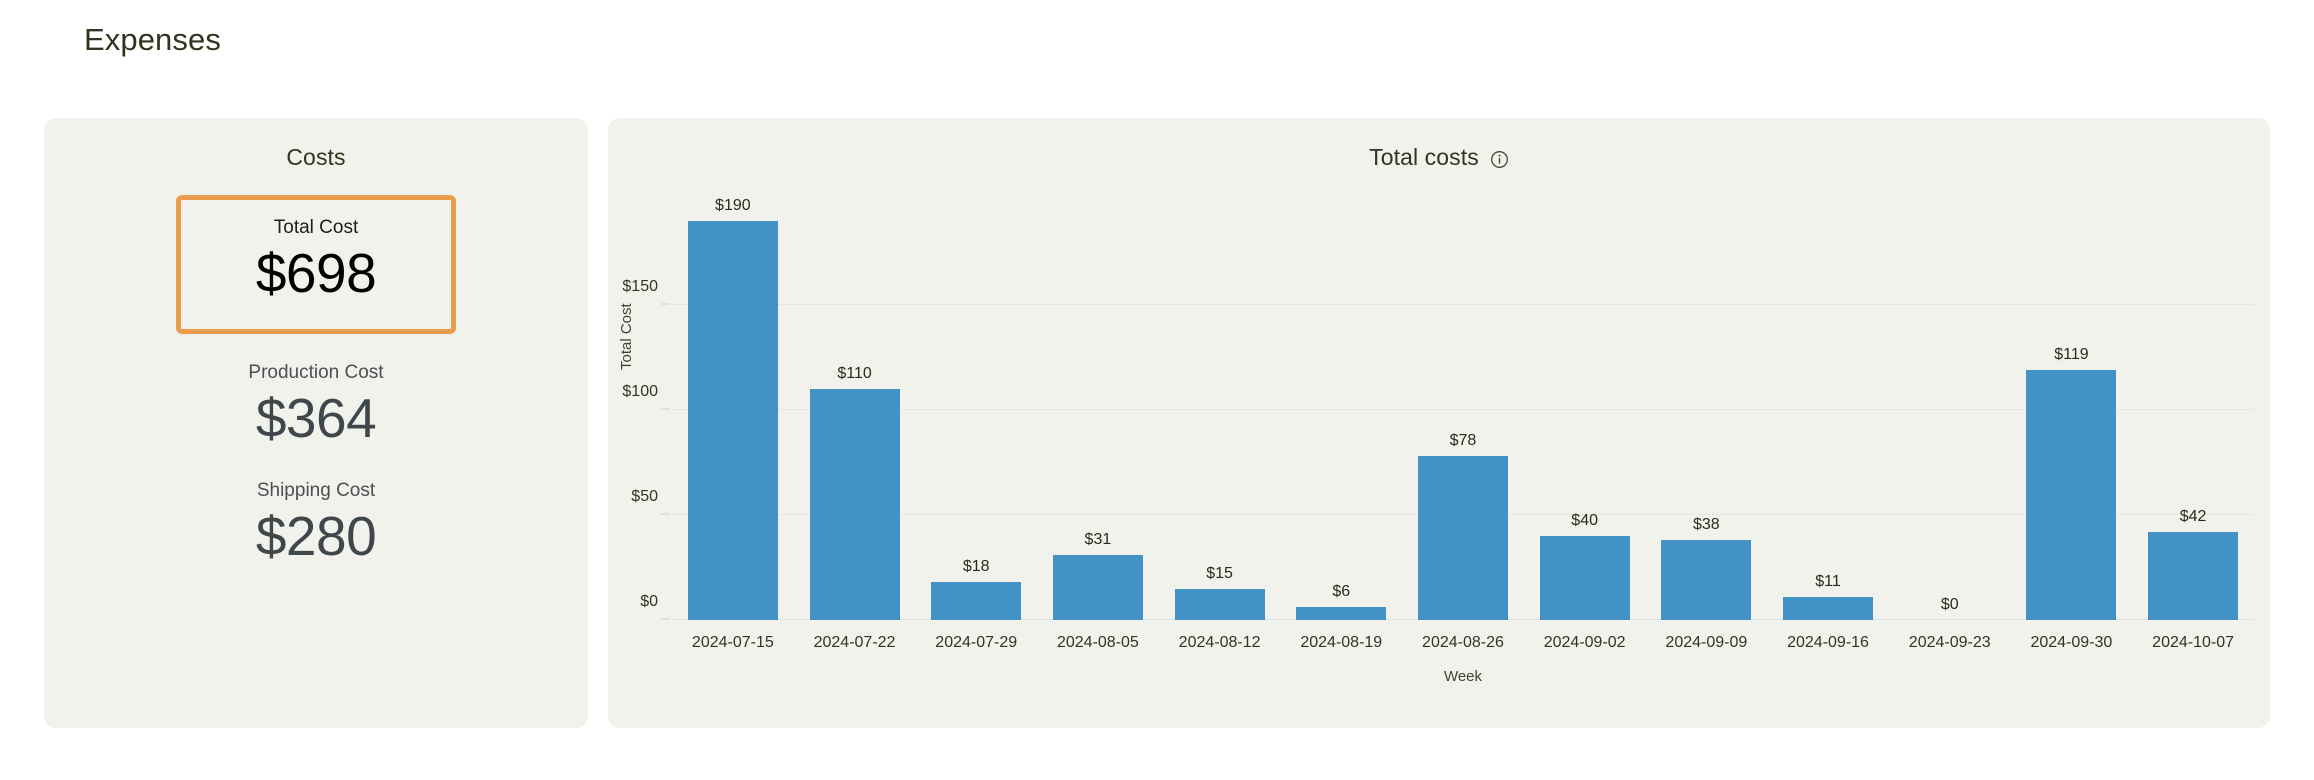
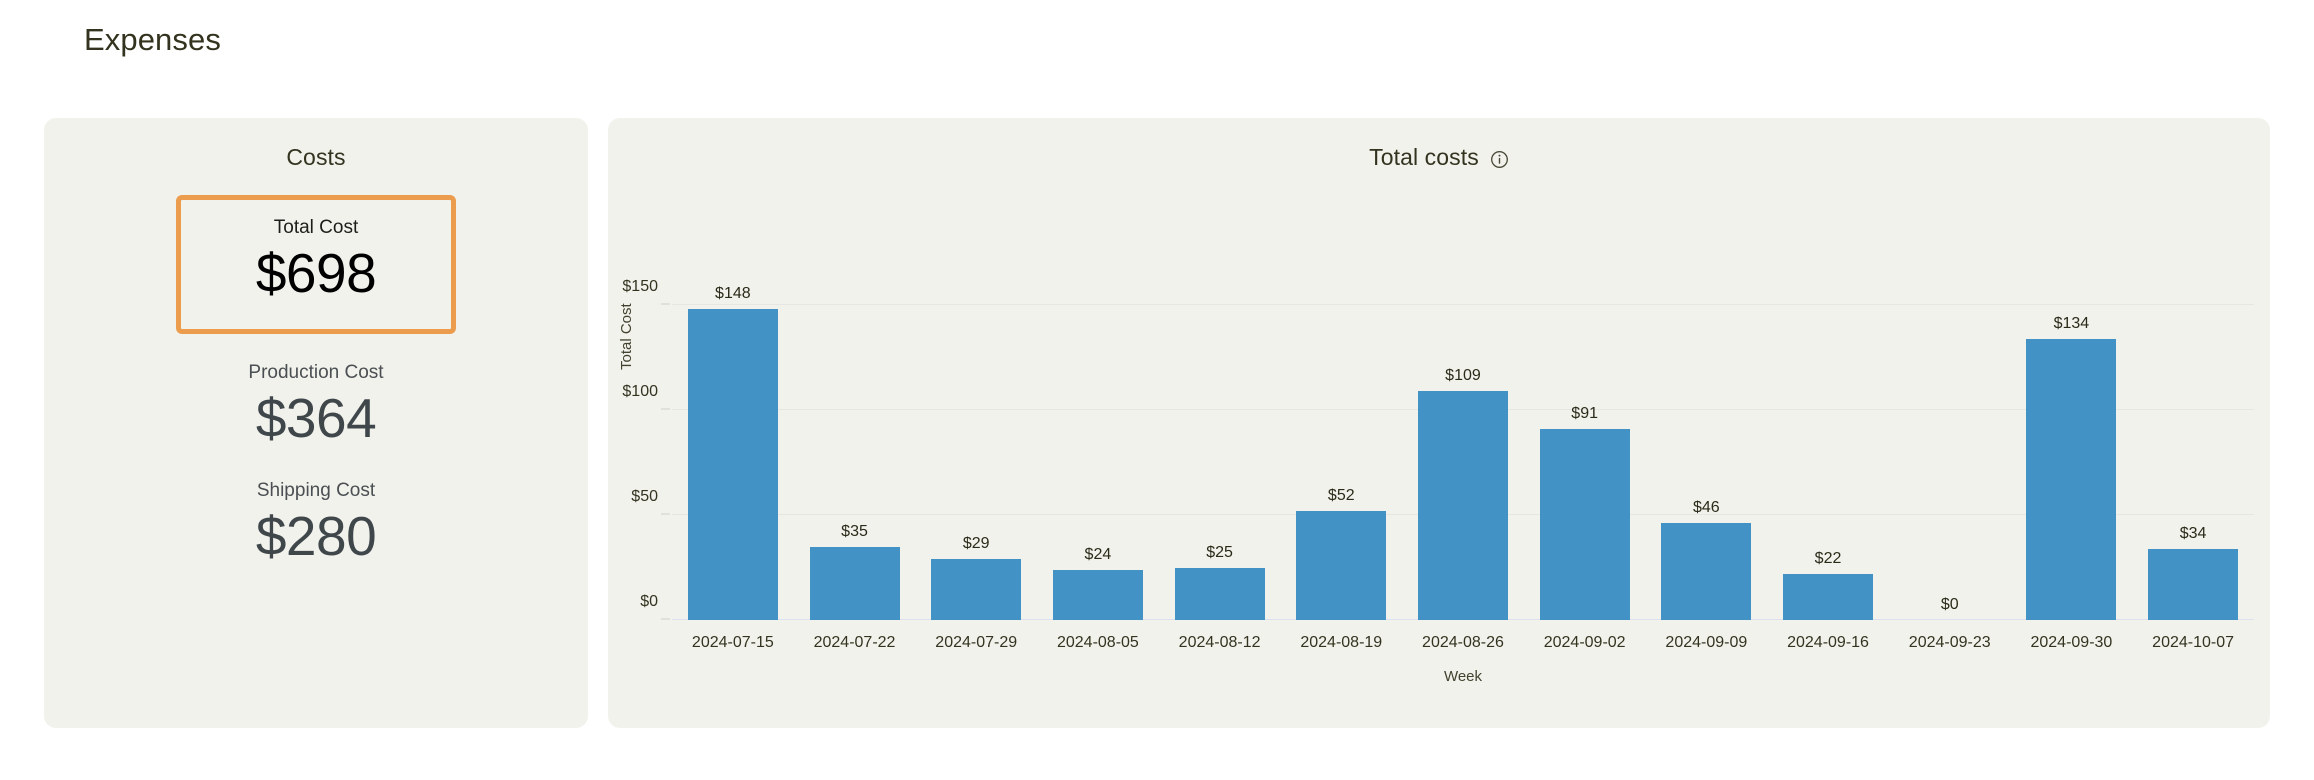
2024-07-15: $190 -> $148
2024-07-22: $110 -> $35
2024-07-29: $18 -> $29
2024-08-05: $31 -> $24
2024-08-12: $15 -> $25
2024-08-19: $6 -> $52
2024-08-26: $78 -> $109
2024-09-02: $40 -> $91
2024-09-09: $38 -> $46
2024-09-16: $11 -> $22
2024-09-30: $119 -> $134
2024-10-07: $42 -> $34
